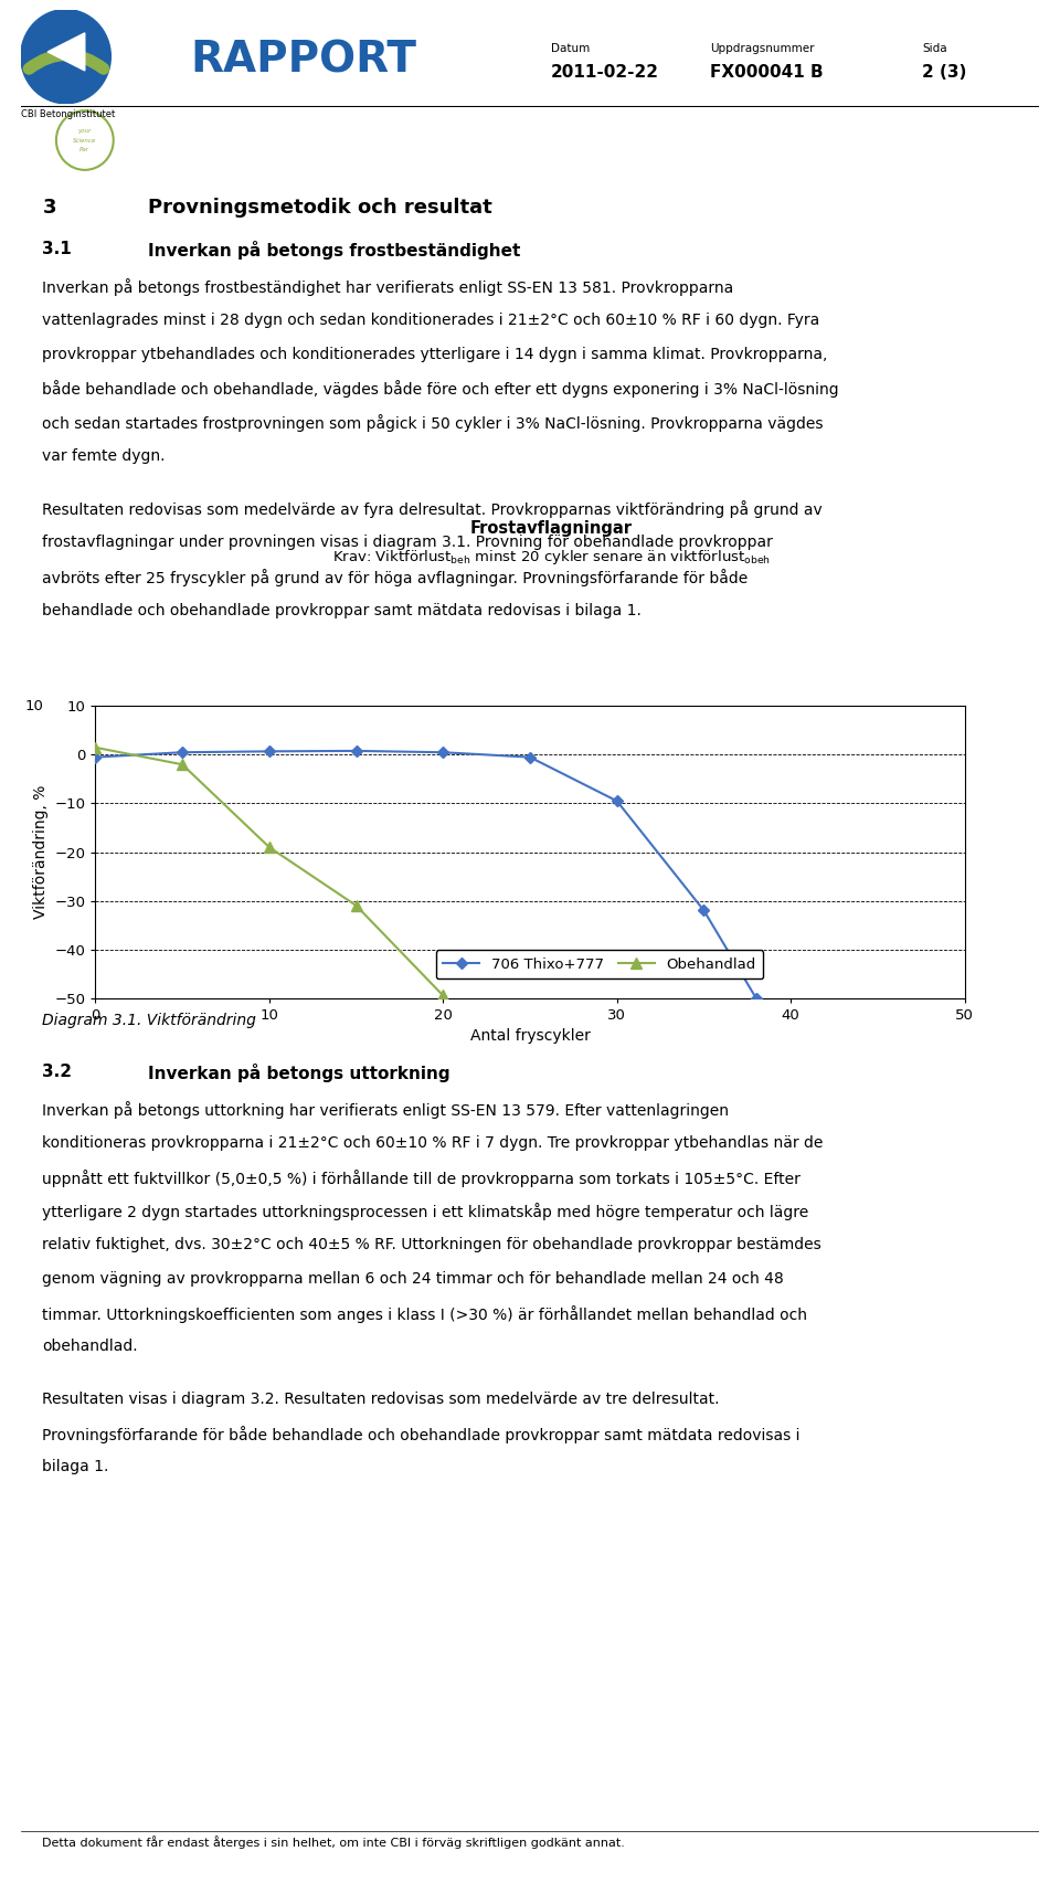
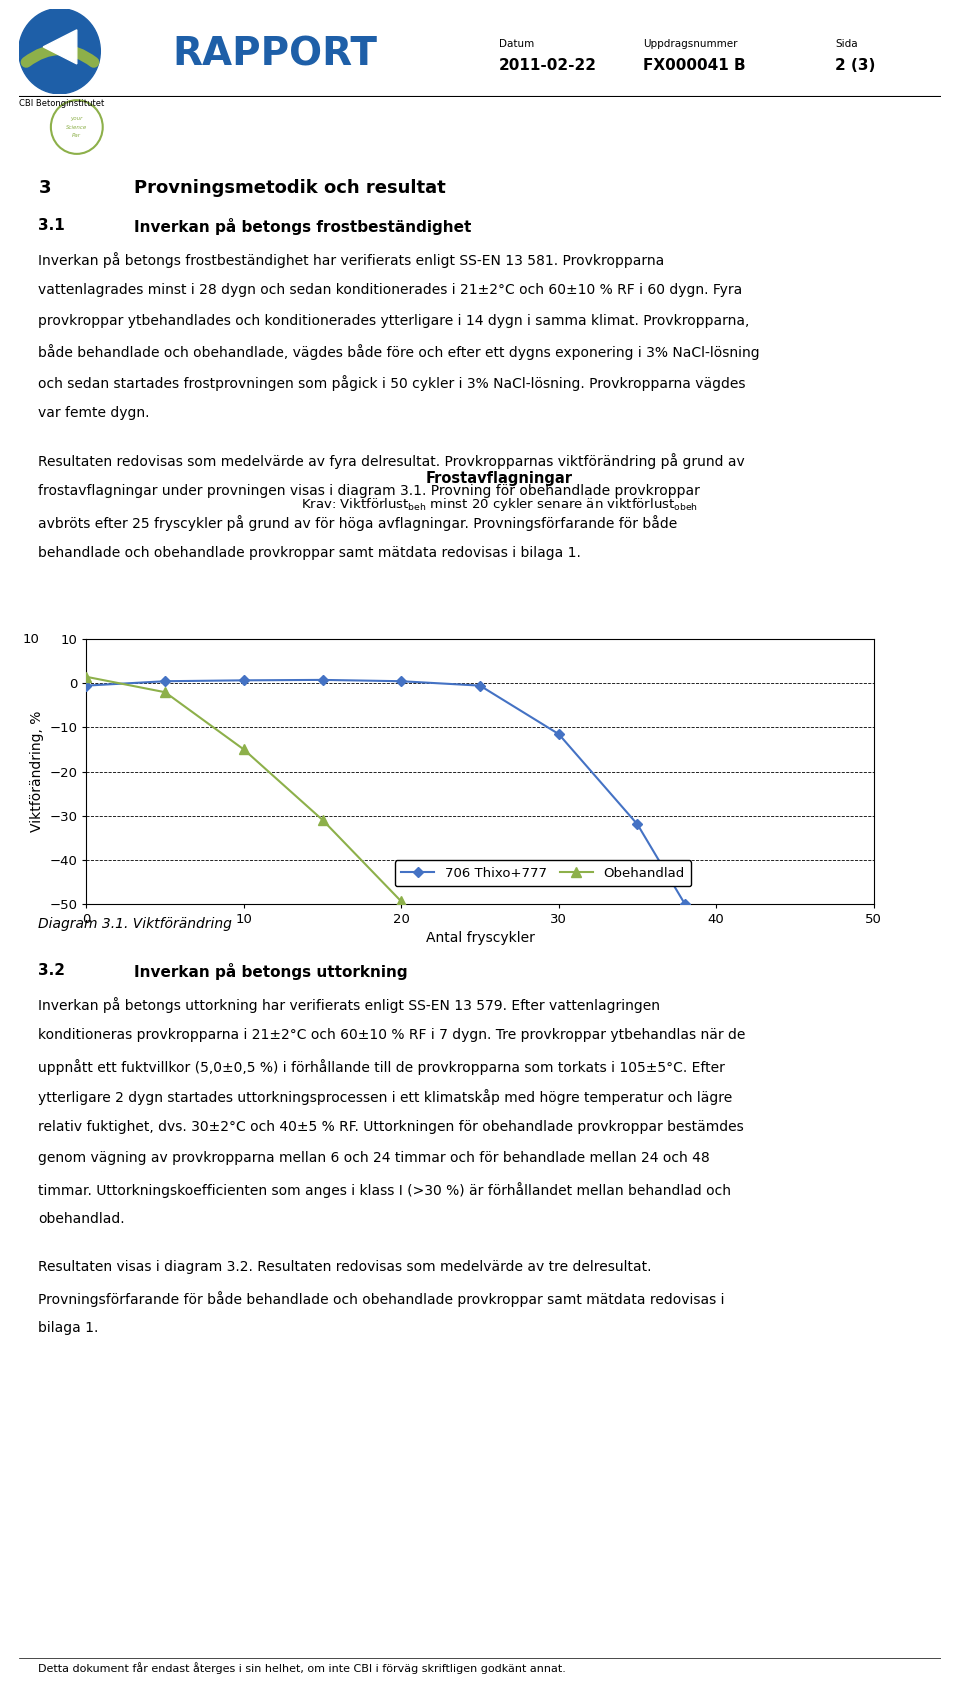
Obehandlad/10: -19.0 -> -15.0
706 Thixo+777/30: -9.5 -> -11.5
